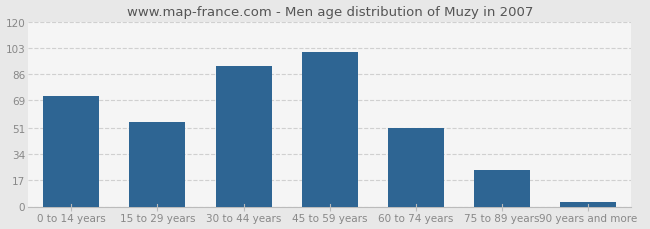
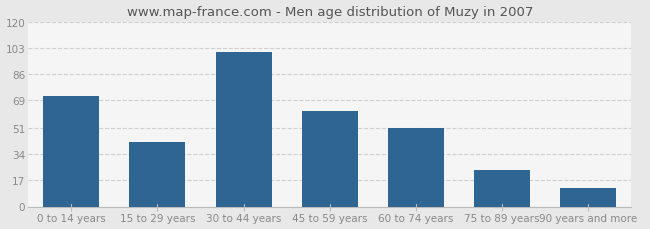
15 to 29 years: 55 -> 42
30 to 44 years: 91 -> 100
45 to 59 years: 100 -> 62
90 years and more: 3 -> 12
